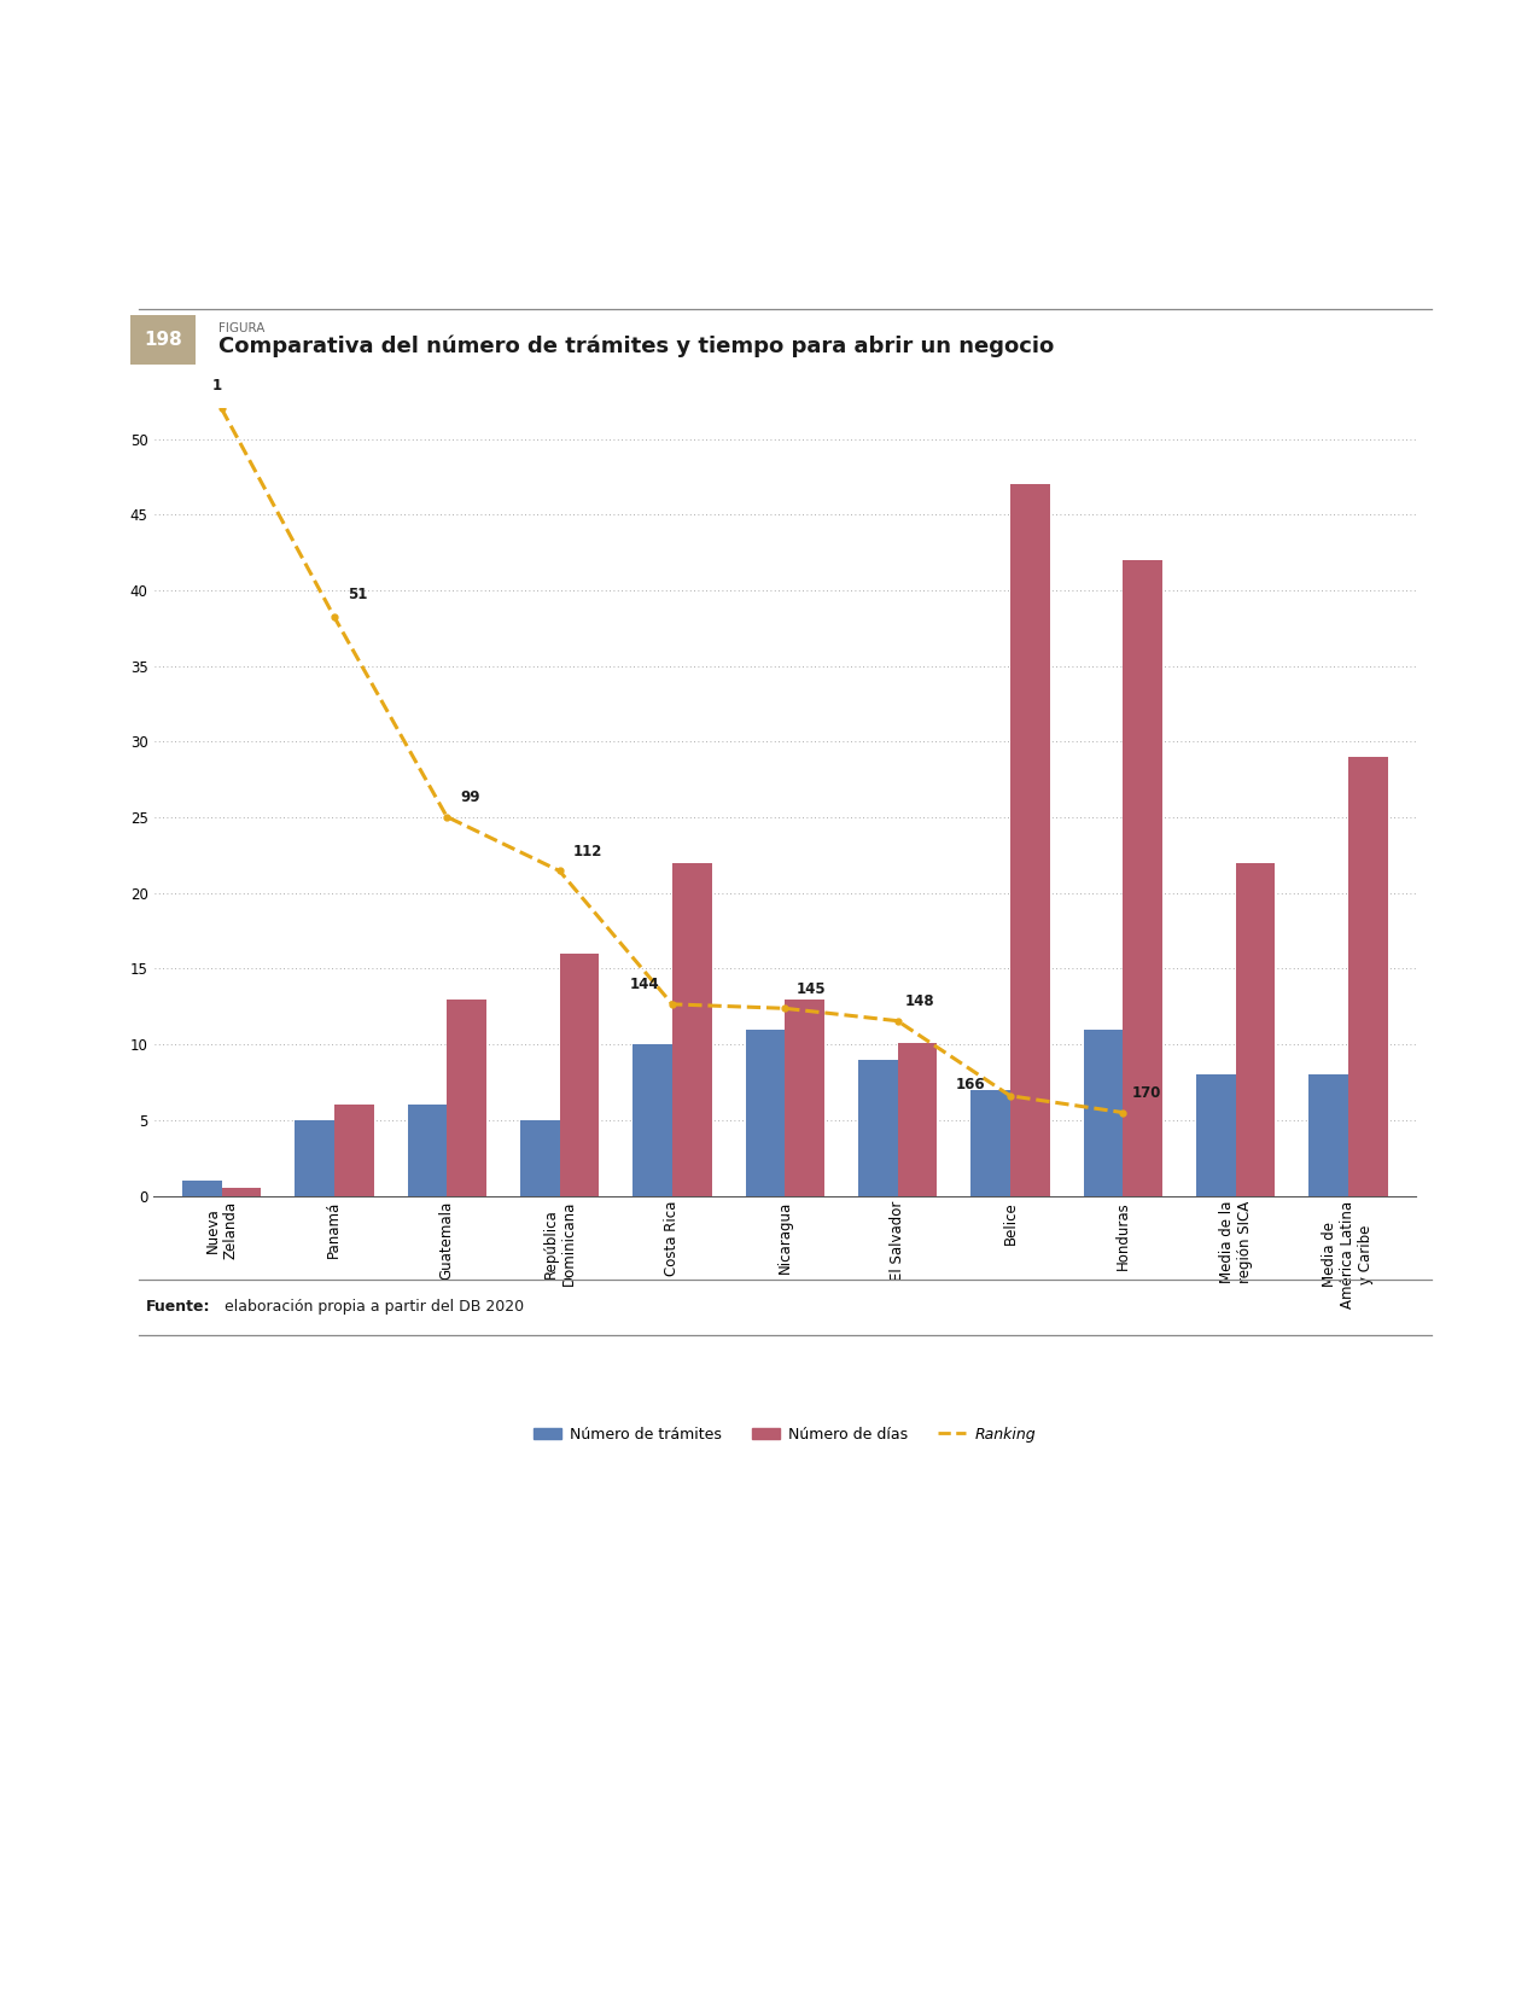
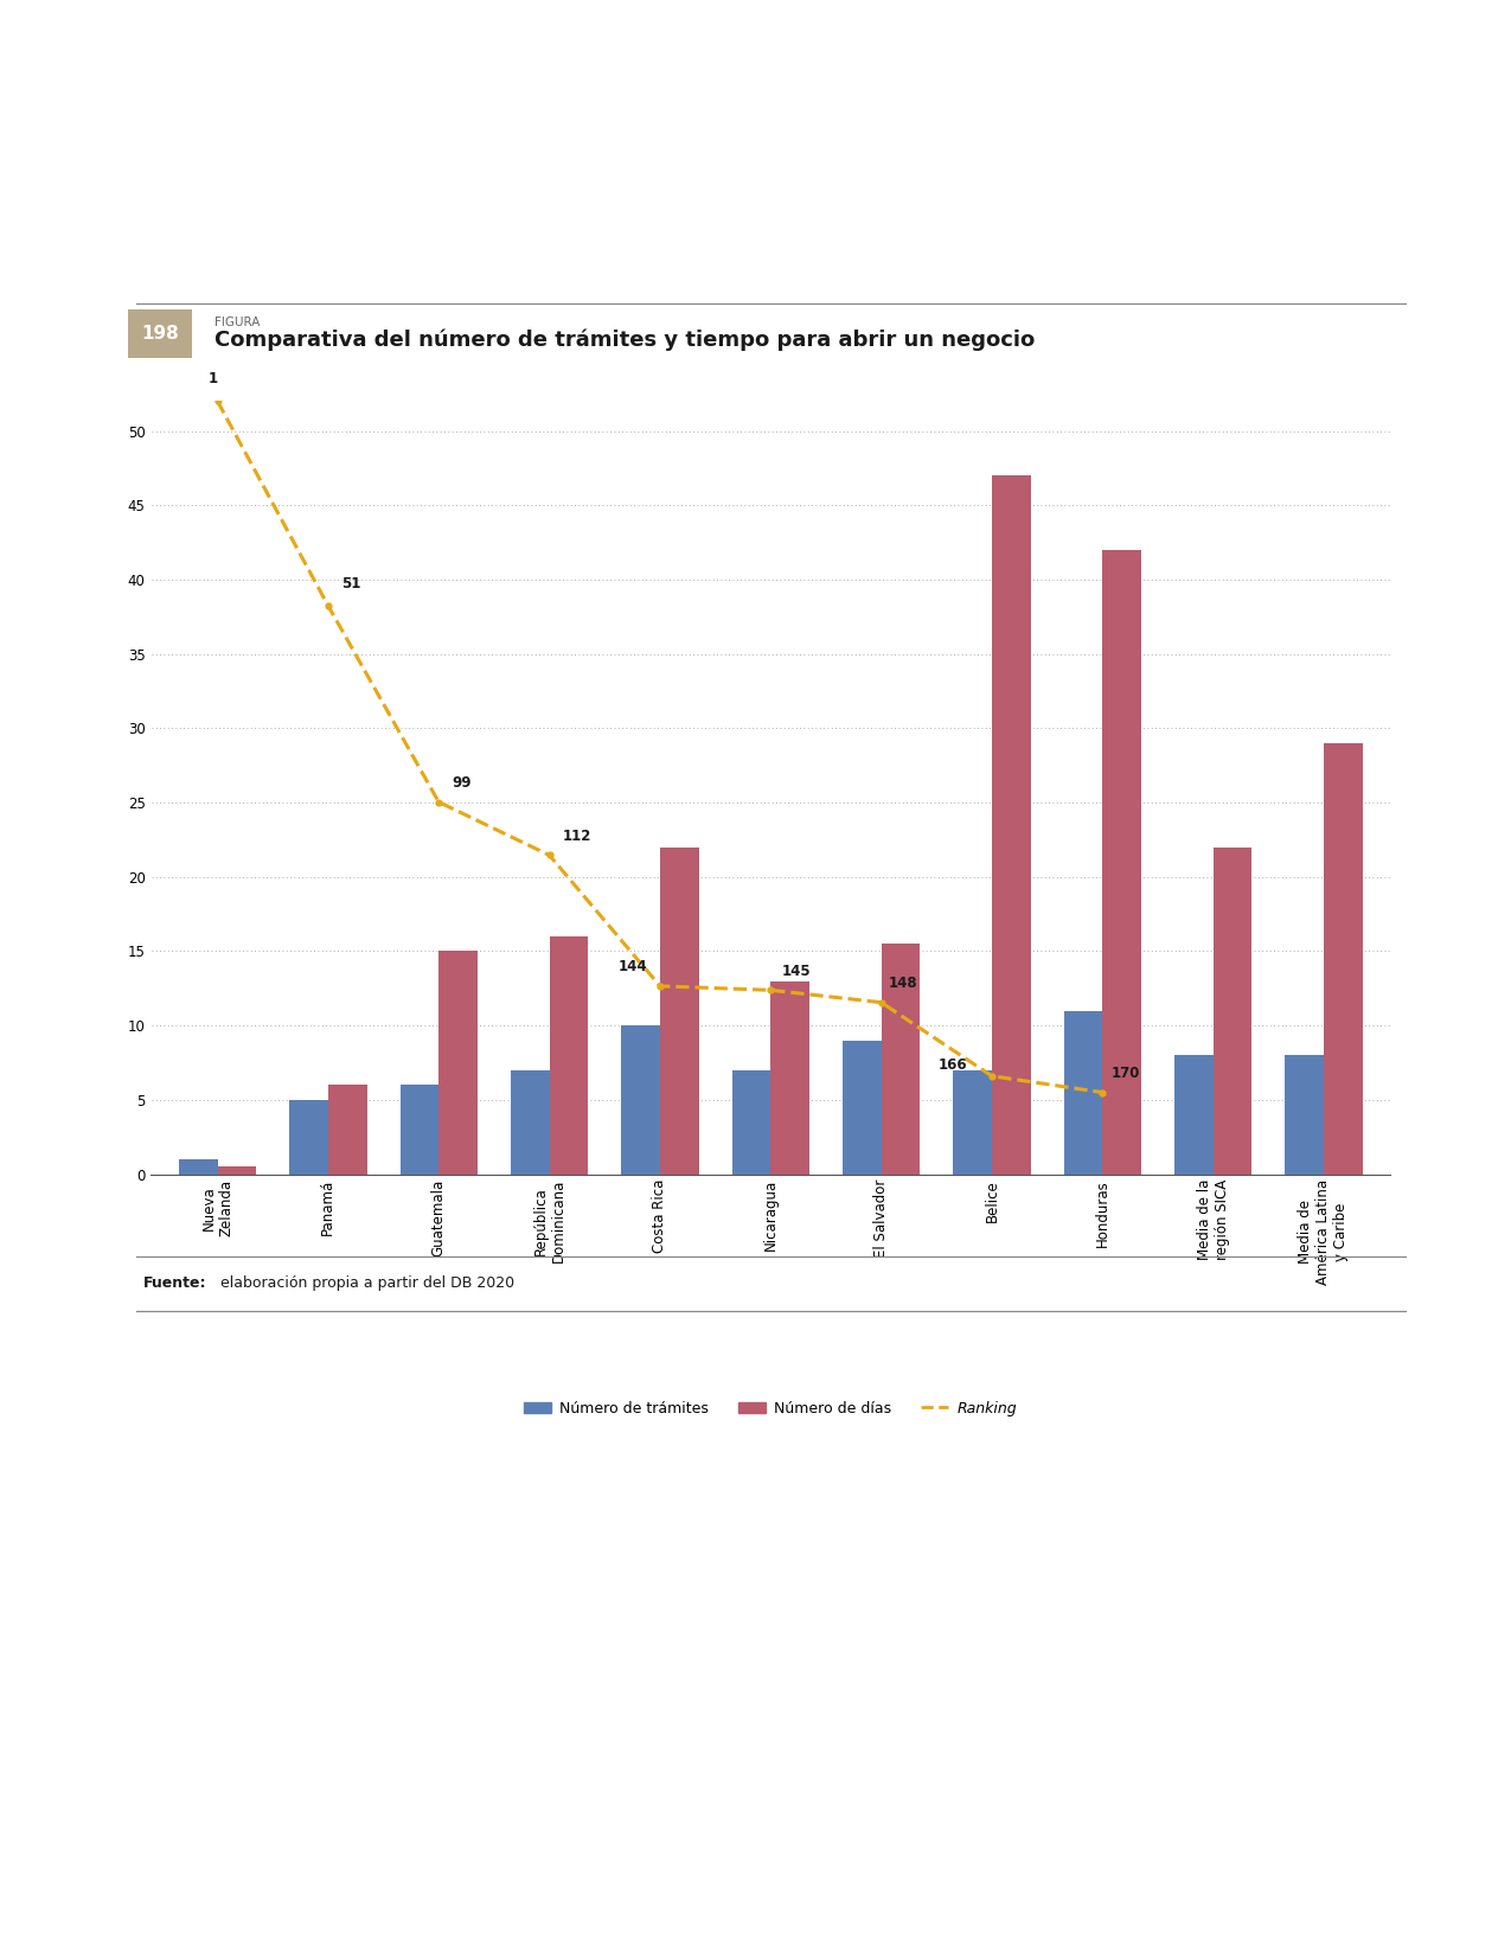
Número de días/Guatemala: 13.0 -> 15.0
Número de trámites/República Dominicana: 5 -> 7
Número de trámites/Nicaragua: 11 -> 7
Número de días/El Salvador: 10.1 -> 15.5
